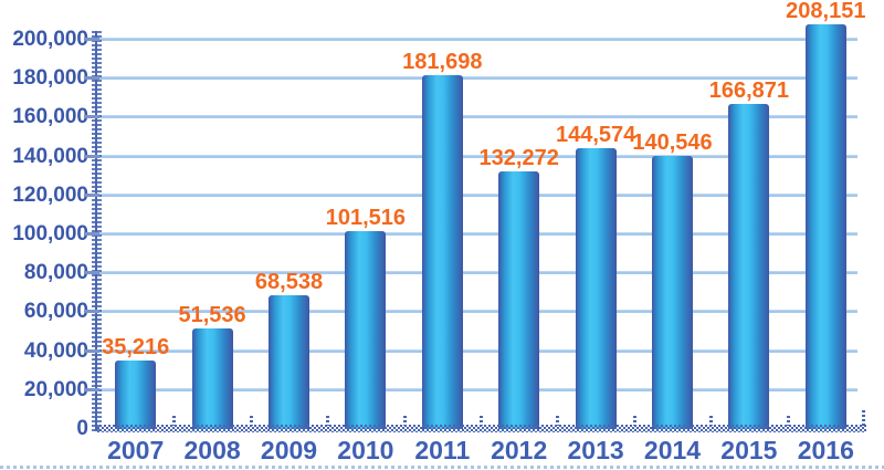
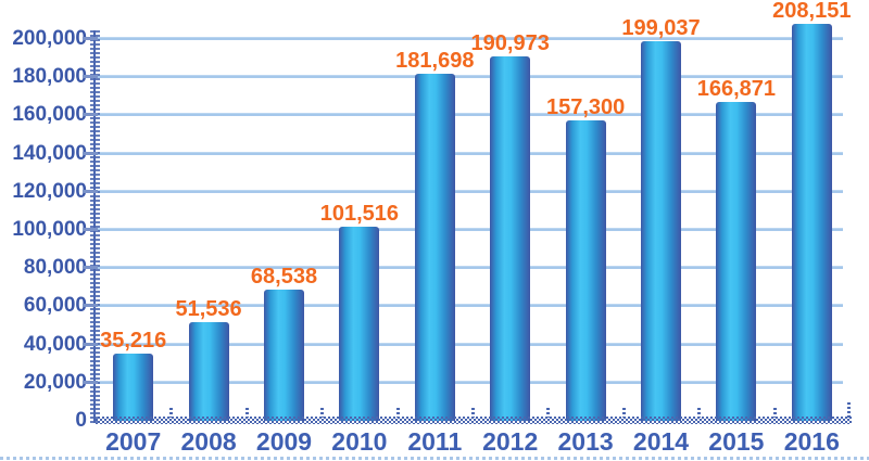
2012: 132,272 -> 190,973
2013: 144,574 -> 157,300
2014: 140,546 -> 199,037
